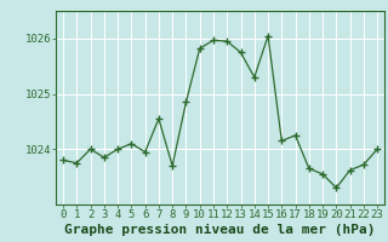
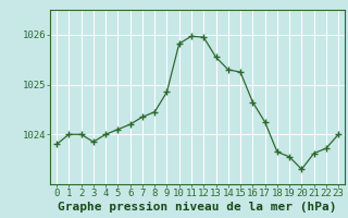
1: 1023.75 -> 1024.00
6: 1023.95 -> 1024.20
7: 1024.55 -> 1024.35
8: 1023.70 -> 1024.45
13: 1025.75 -> 1025.55
15: 1026.05 -> 1025.25
16: 1024.15 -> 1024.65
